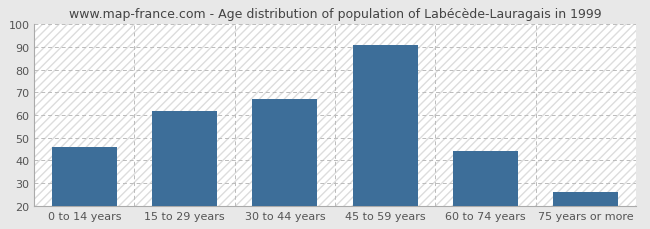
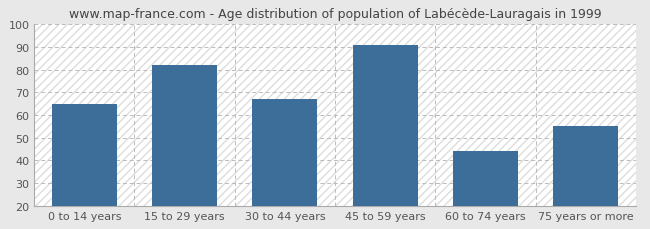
0 to 14 years: 46 -> 65
15 to 29 years: 62 -> 82
75 years or more: 26 -> 55
